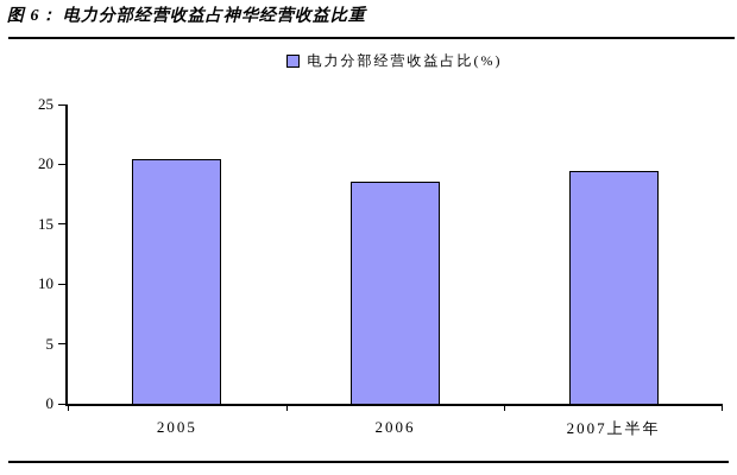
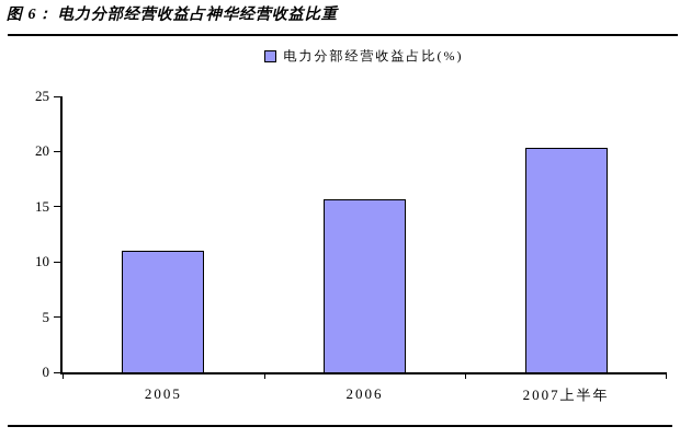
2005: 20.4 -> 11.0
2006: 18.6 -> 15.7
2007上半年: 19.4 -> 20.3
